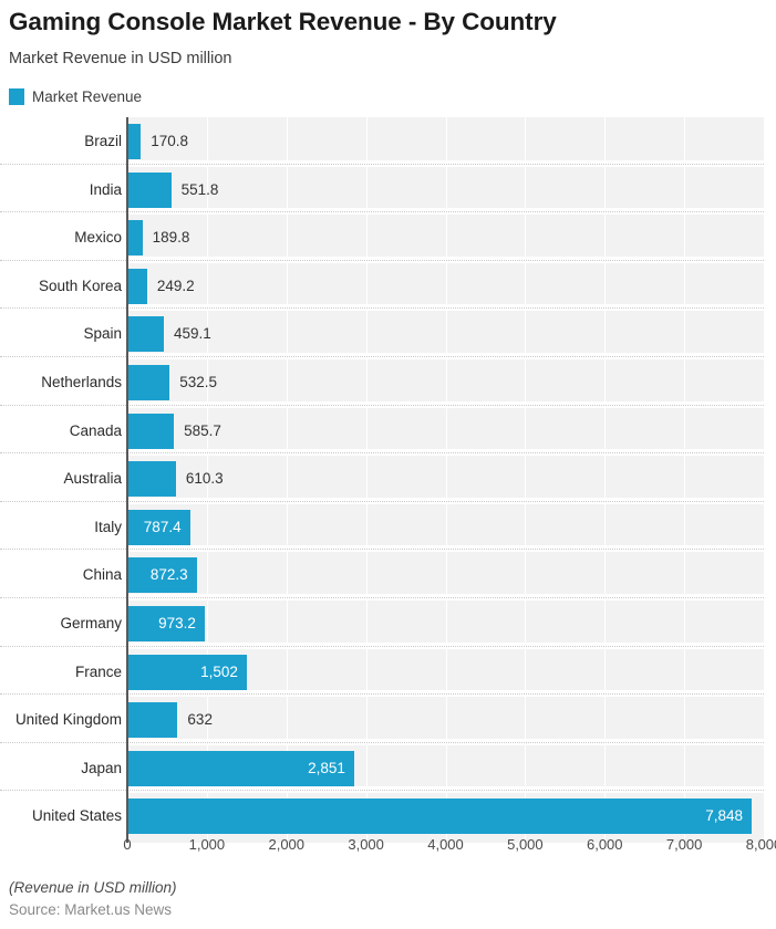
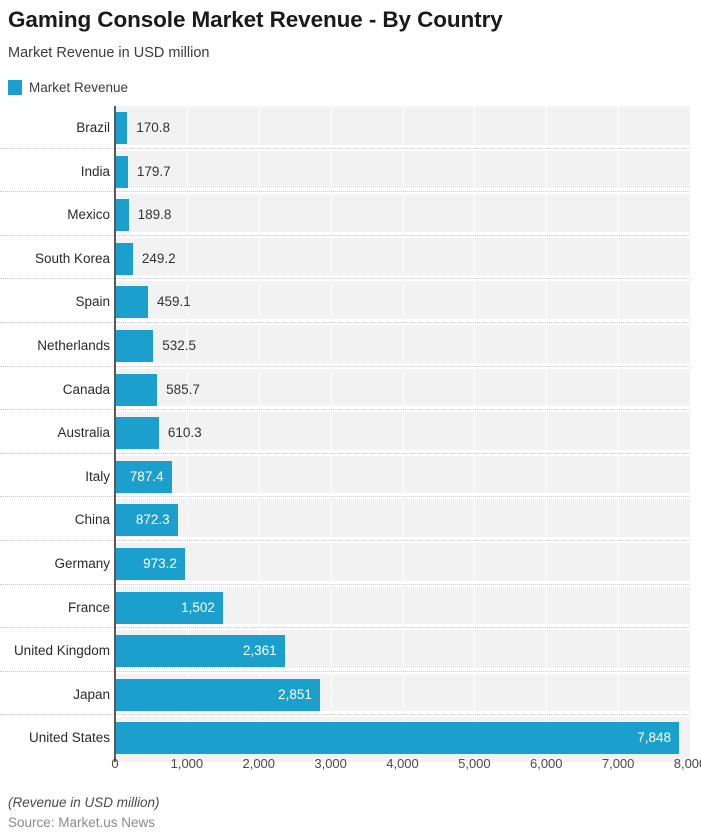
India: 551.8 -> 179.7
United Kingdom: 632 -> 2,361
